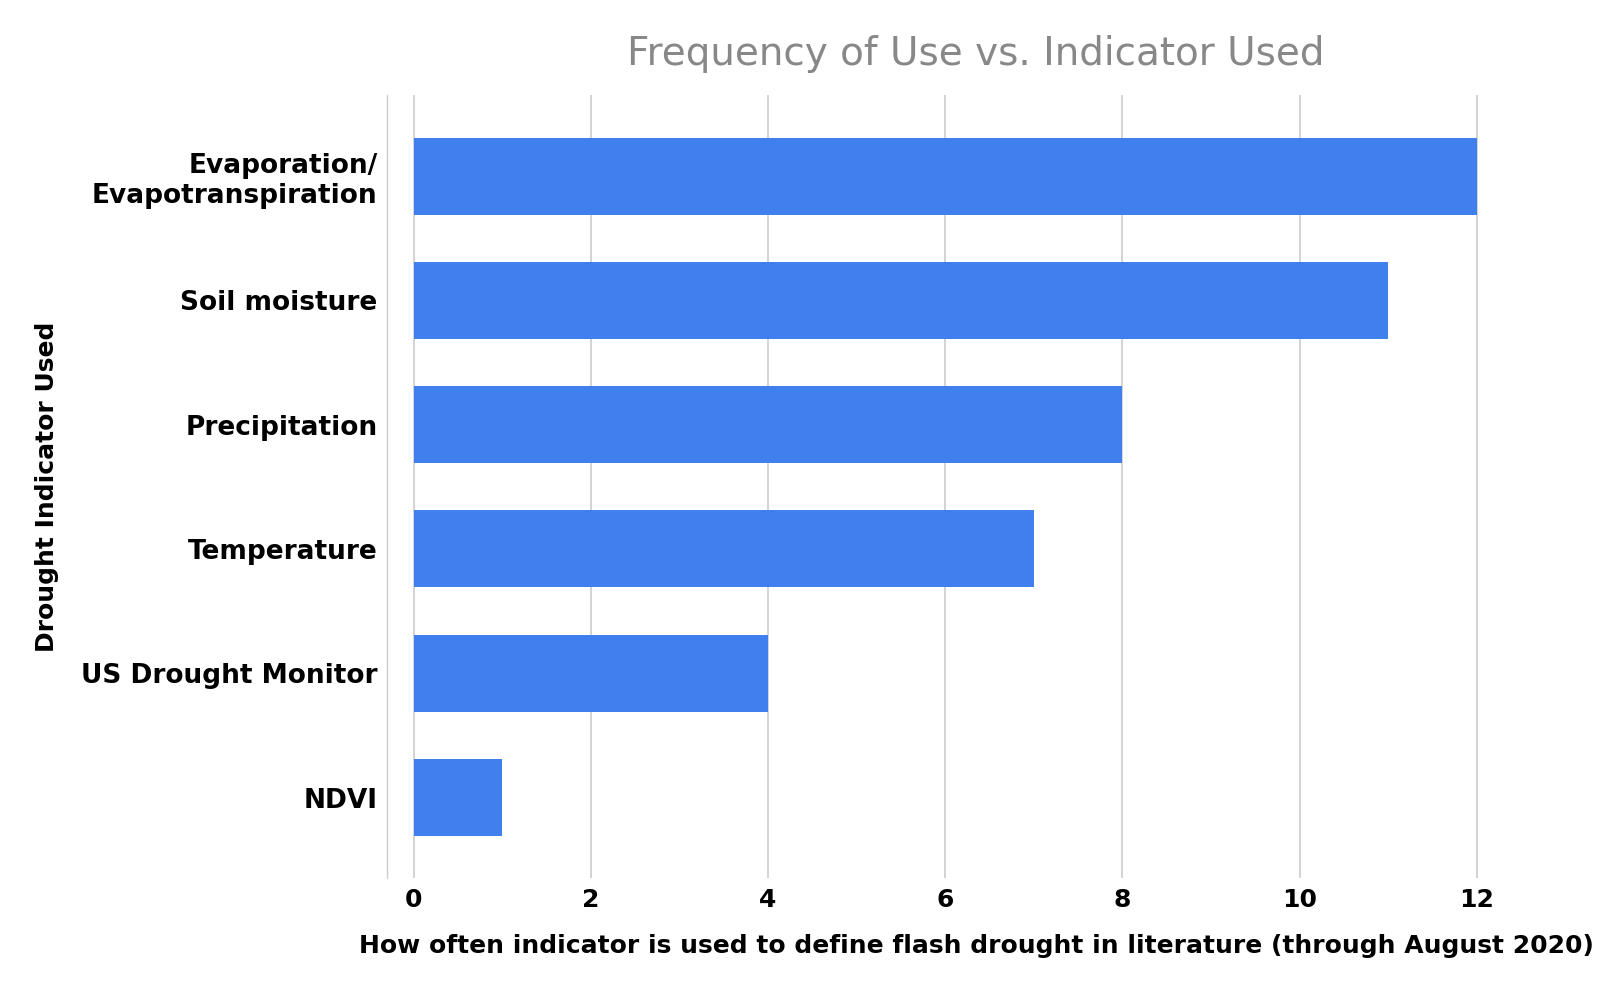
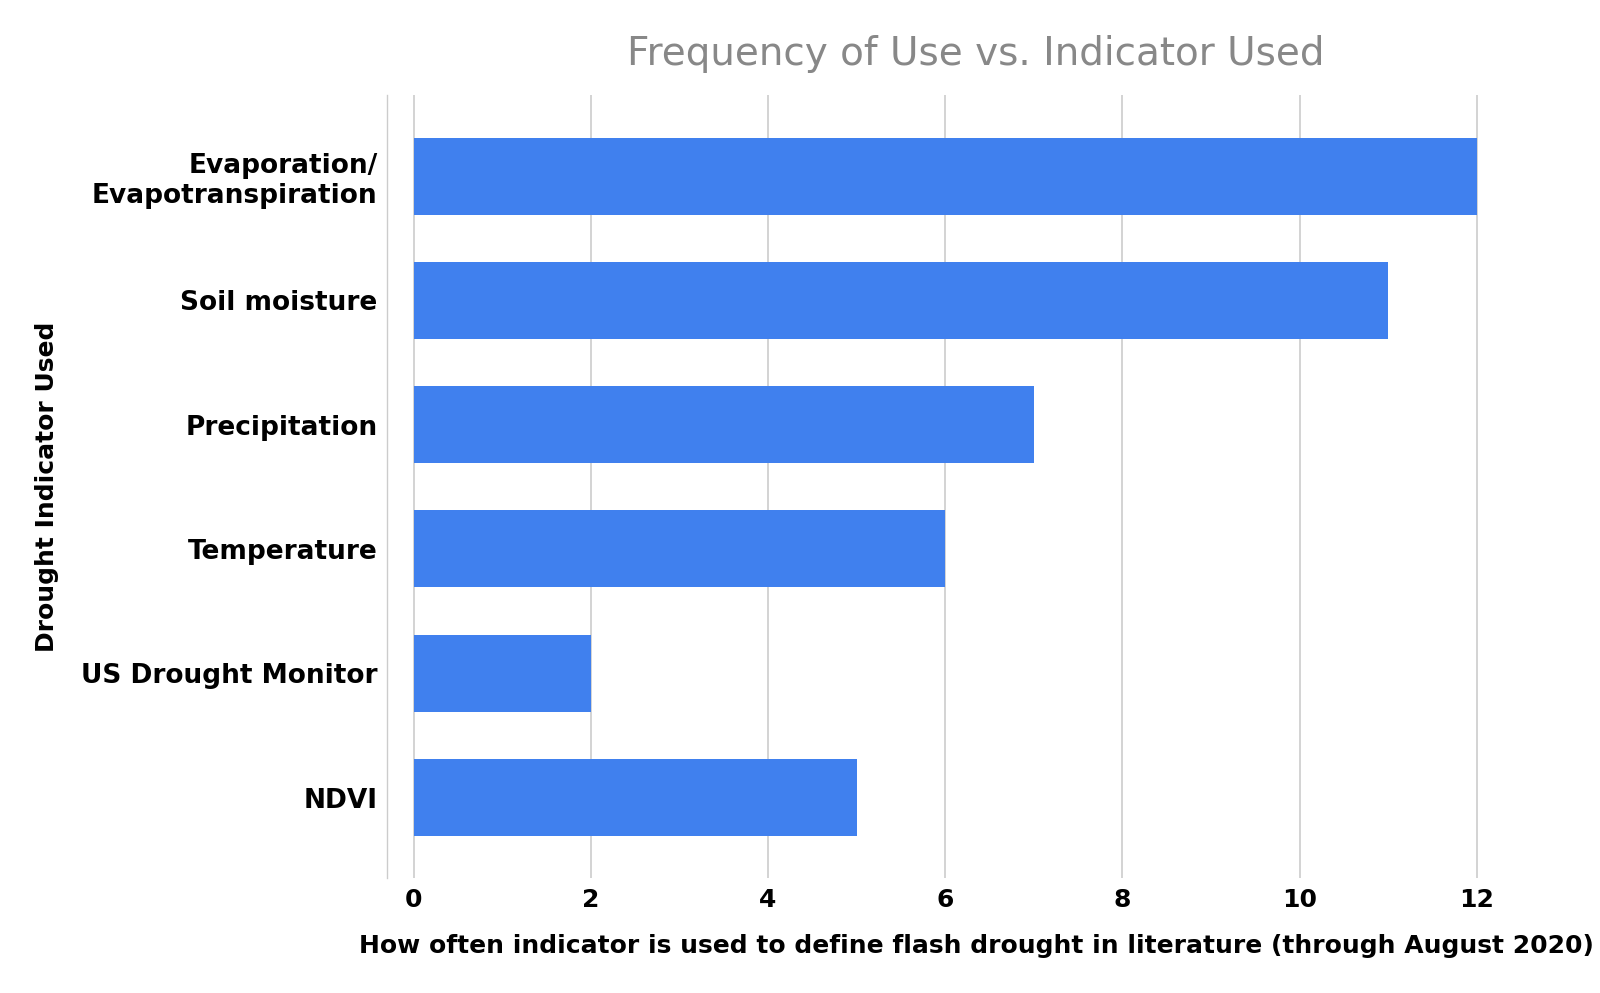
Precipitation: 8 -> 7
Temperature: 7 -> 6
US Drought Monitor: 4 -> 2
NDVI: 1 -> 5
